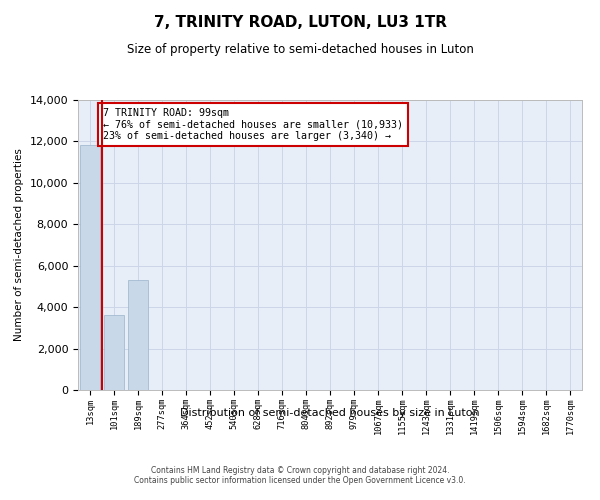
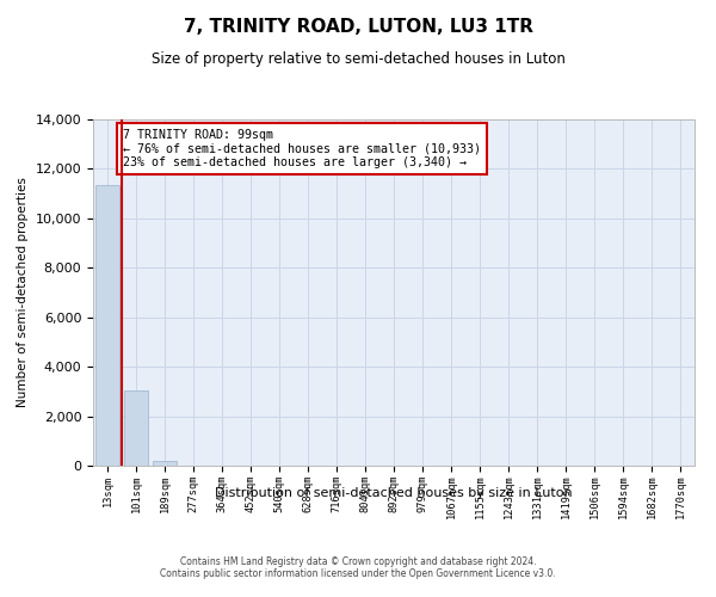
13sqm: 11,850 -> 11,350
101sqm: 3,600 -> 3,050
189sqm: 5,300 -> 190
